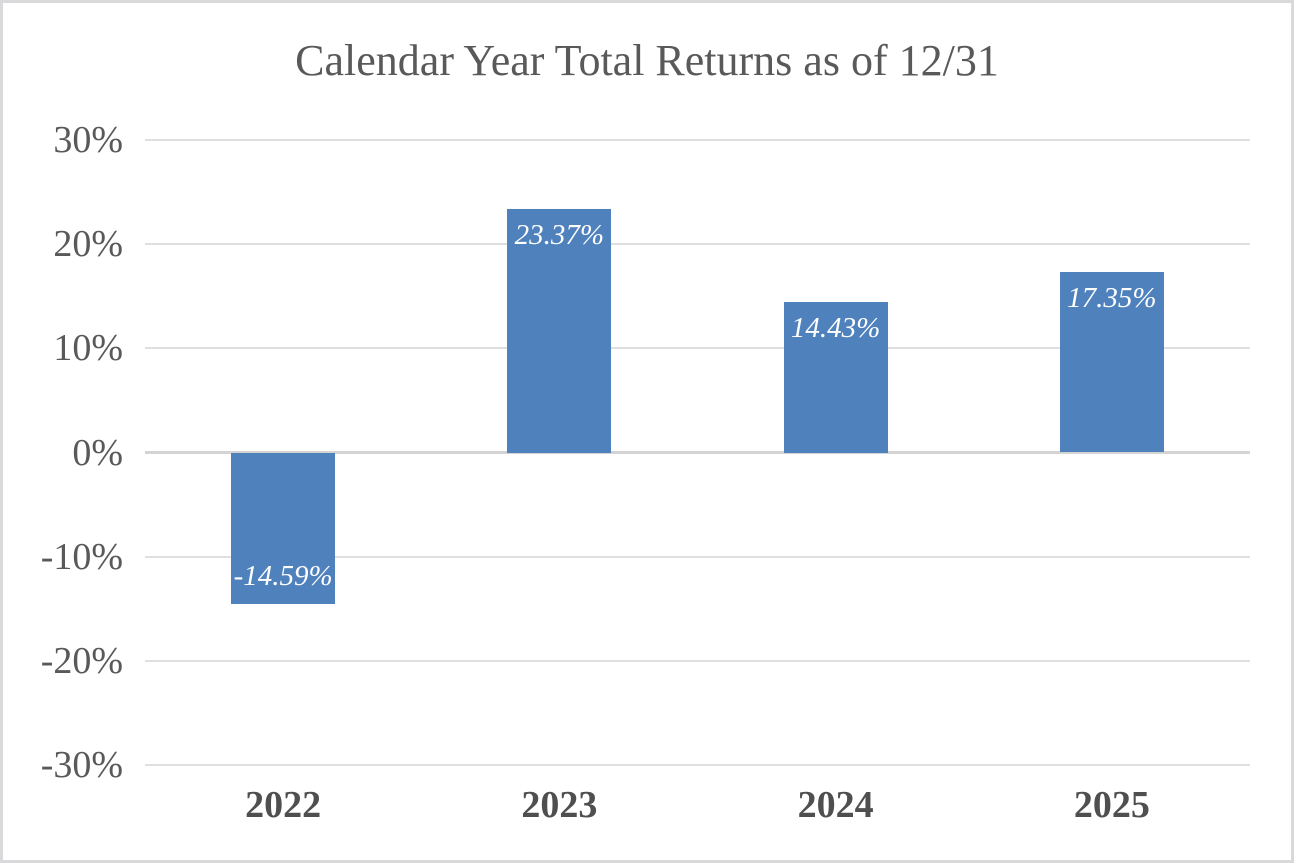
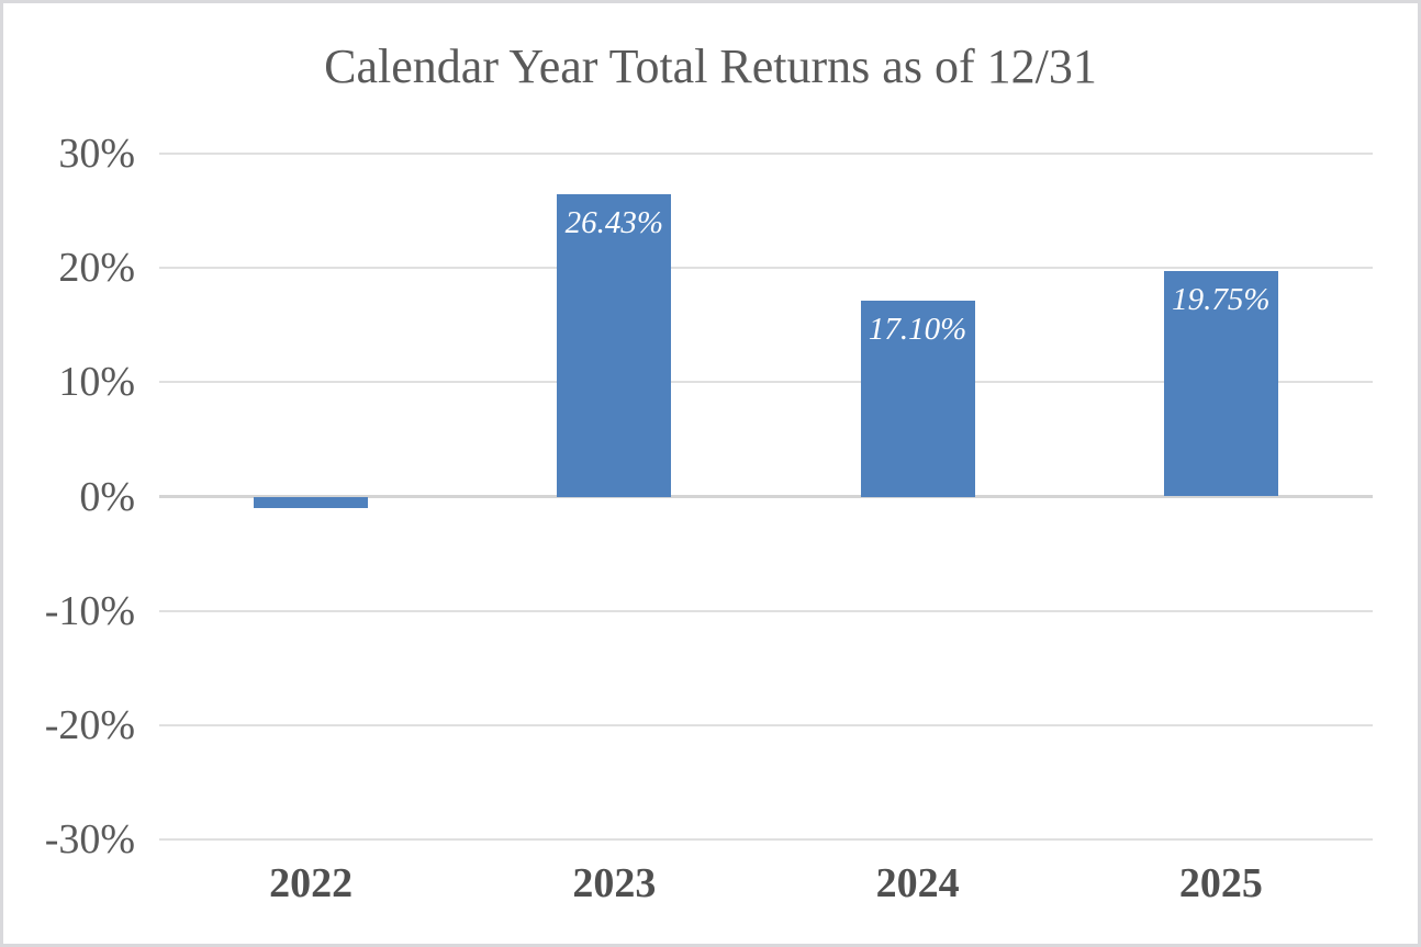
2022: -14.59% -> -0.08%
2023: 23.37% -> 26.43%
2024: 14.43% -> 17.10%
2025: 17.35% -> 19.75%
